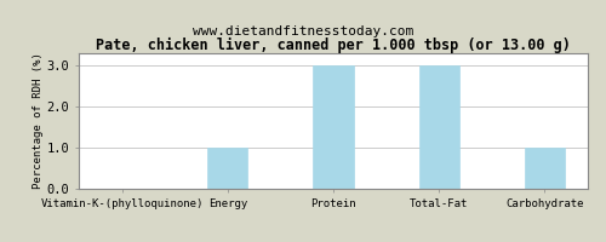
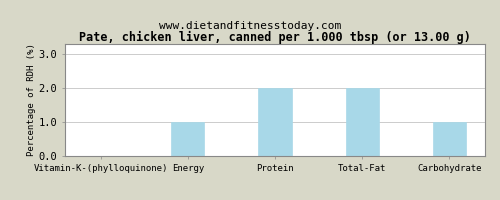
Protein: 3 -> 2
Total-Fat: 3 -> 2
